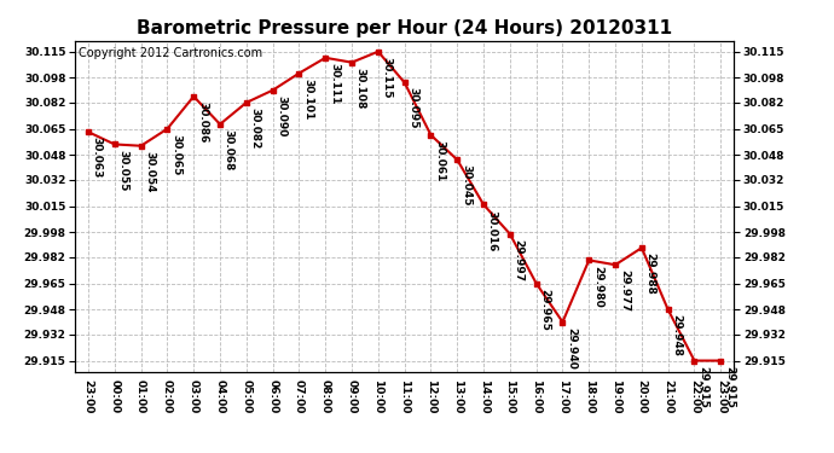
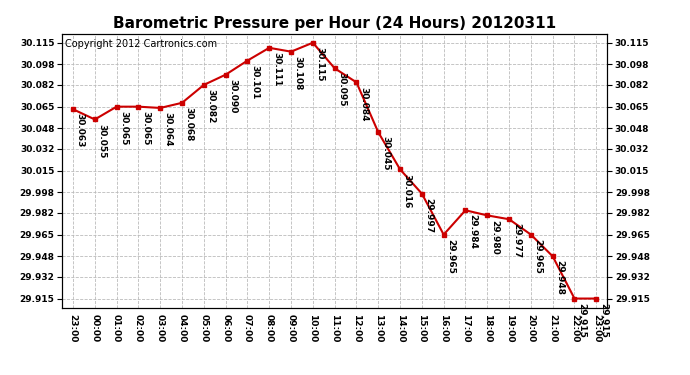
01:00: 30.054 -> 30.065
03:00: 30.086 -> 30.064
12:00: 30.061 -> 30.084
17:00: 29.940 -> 29.984
20:00: 29.988 -> 29.965
